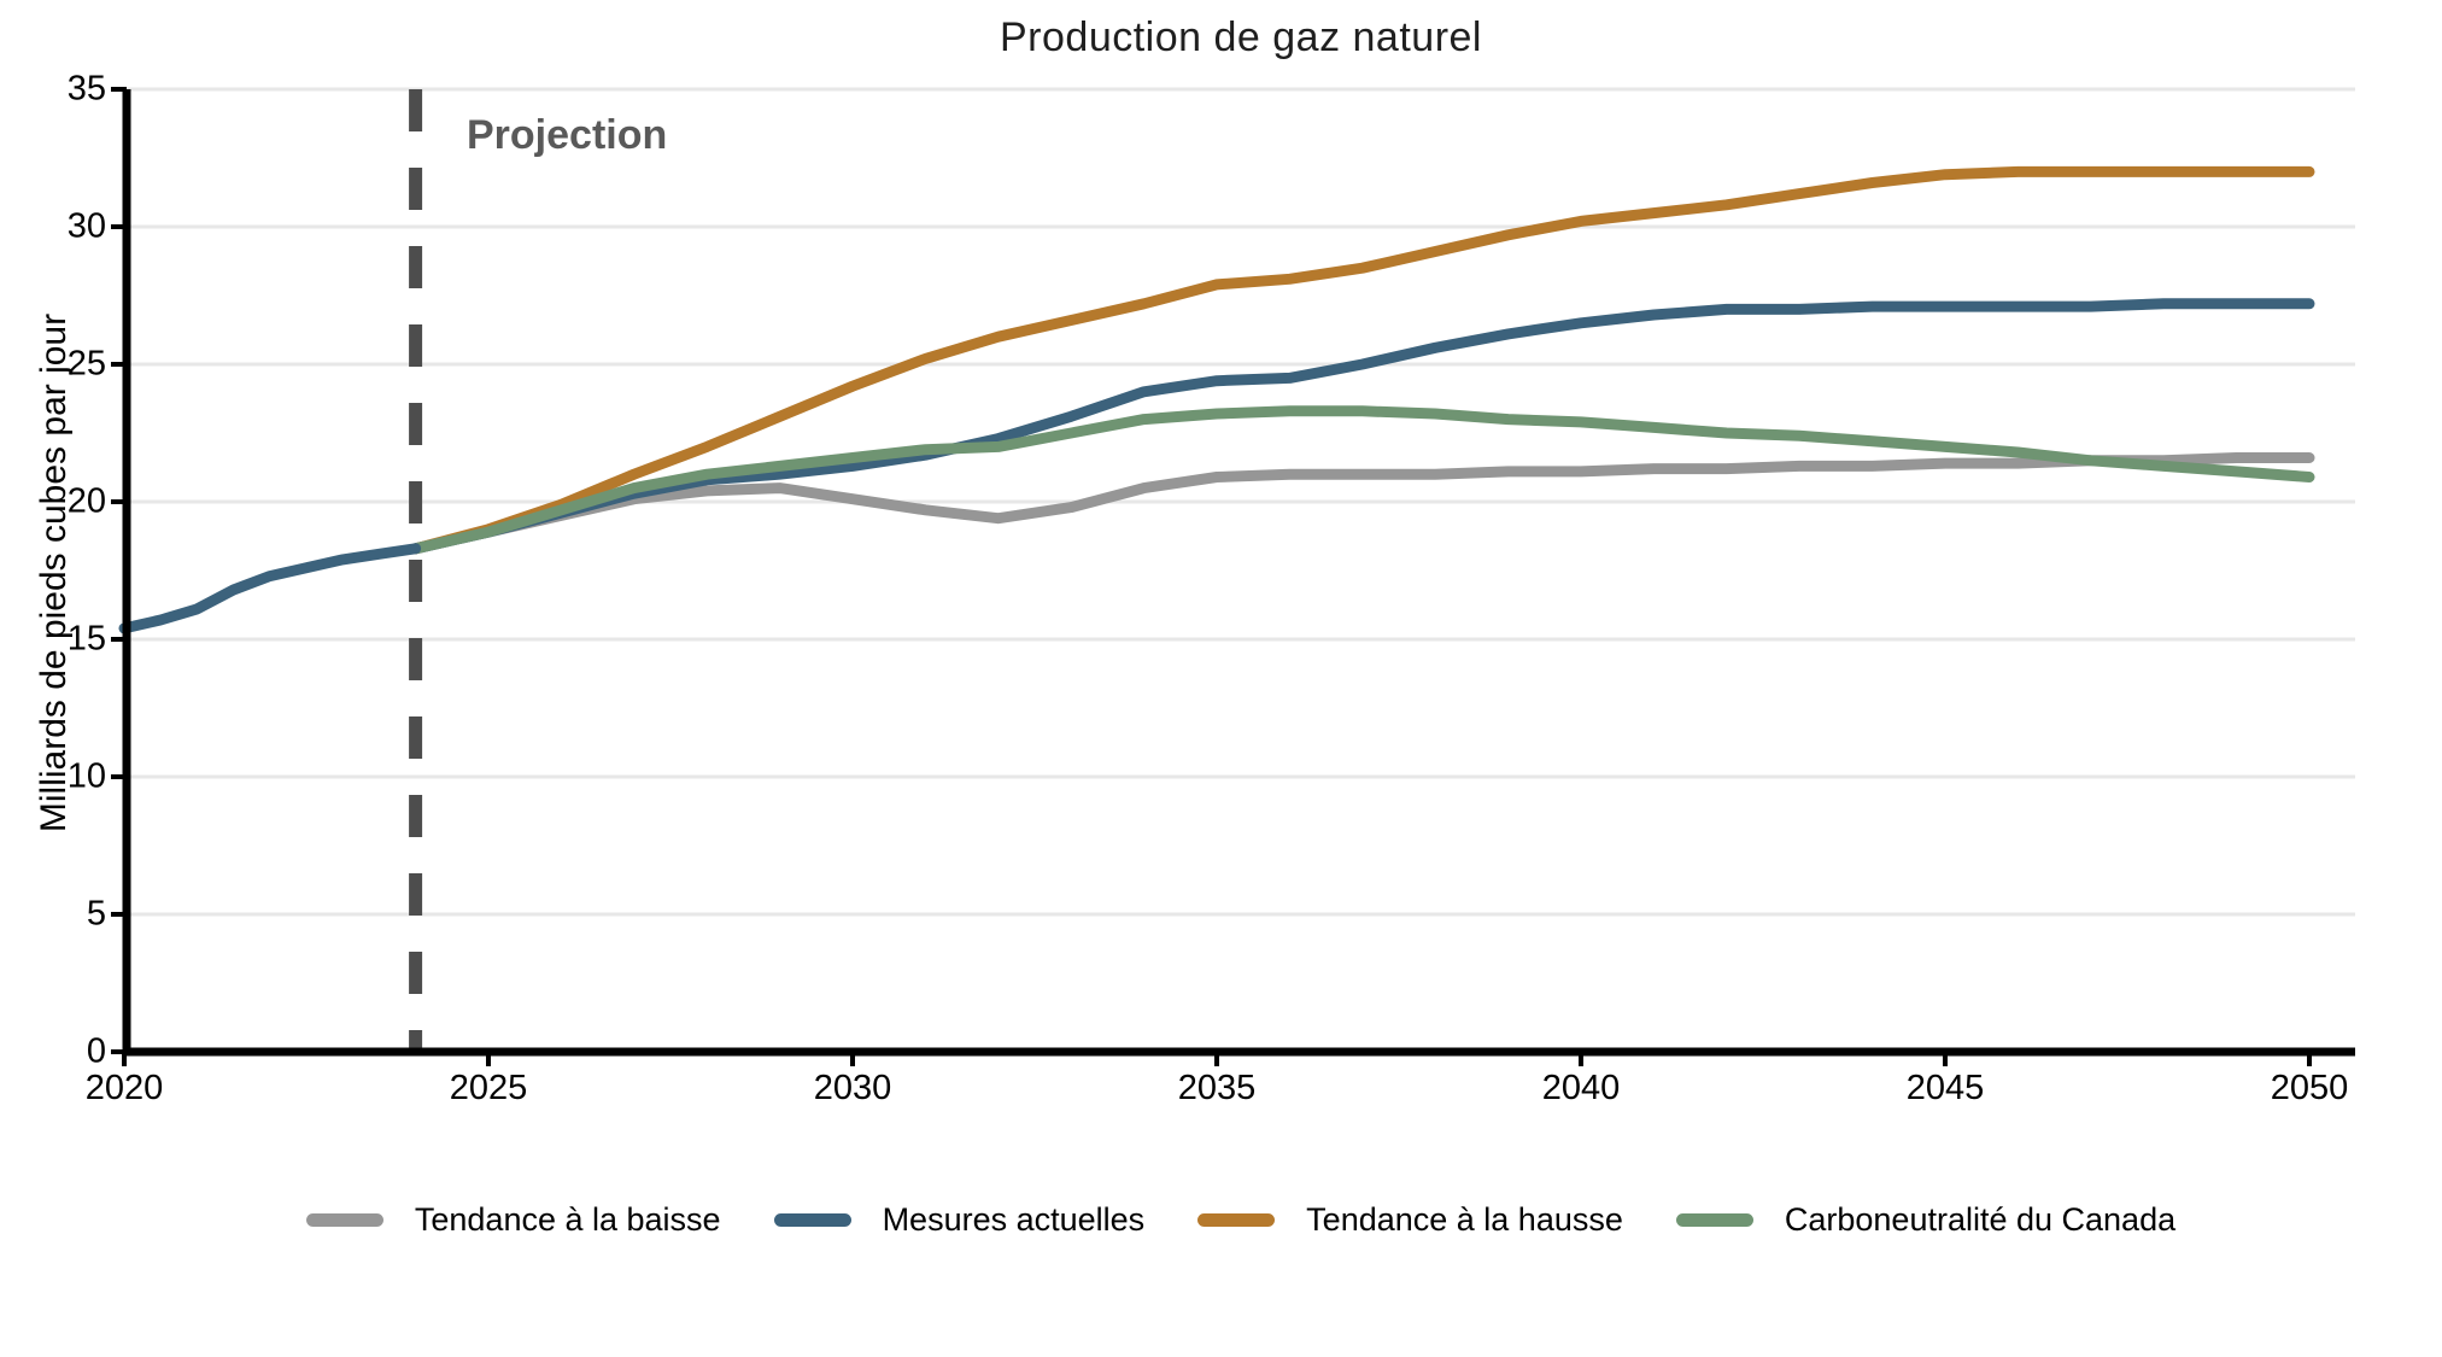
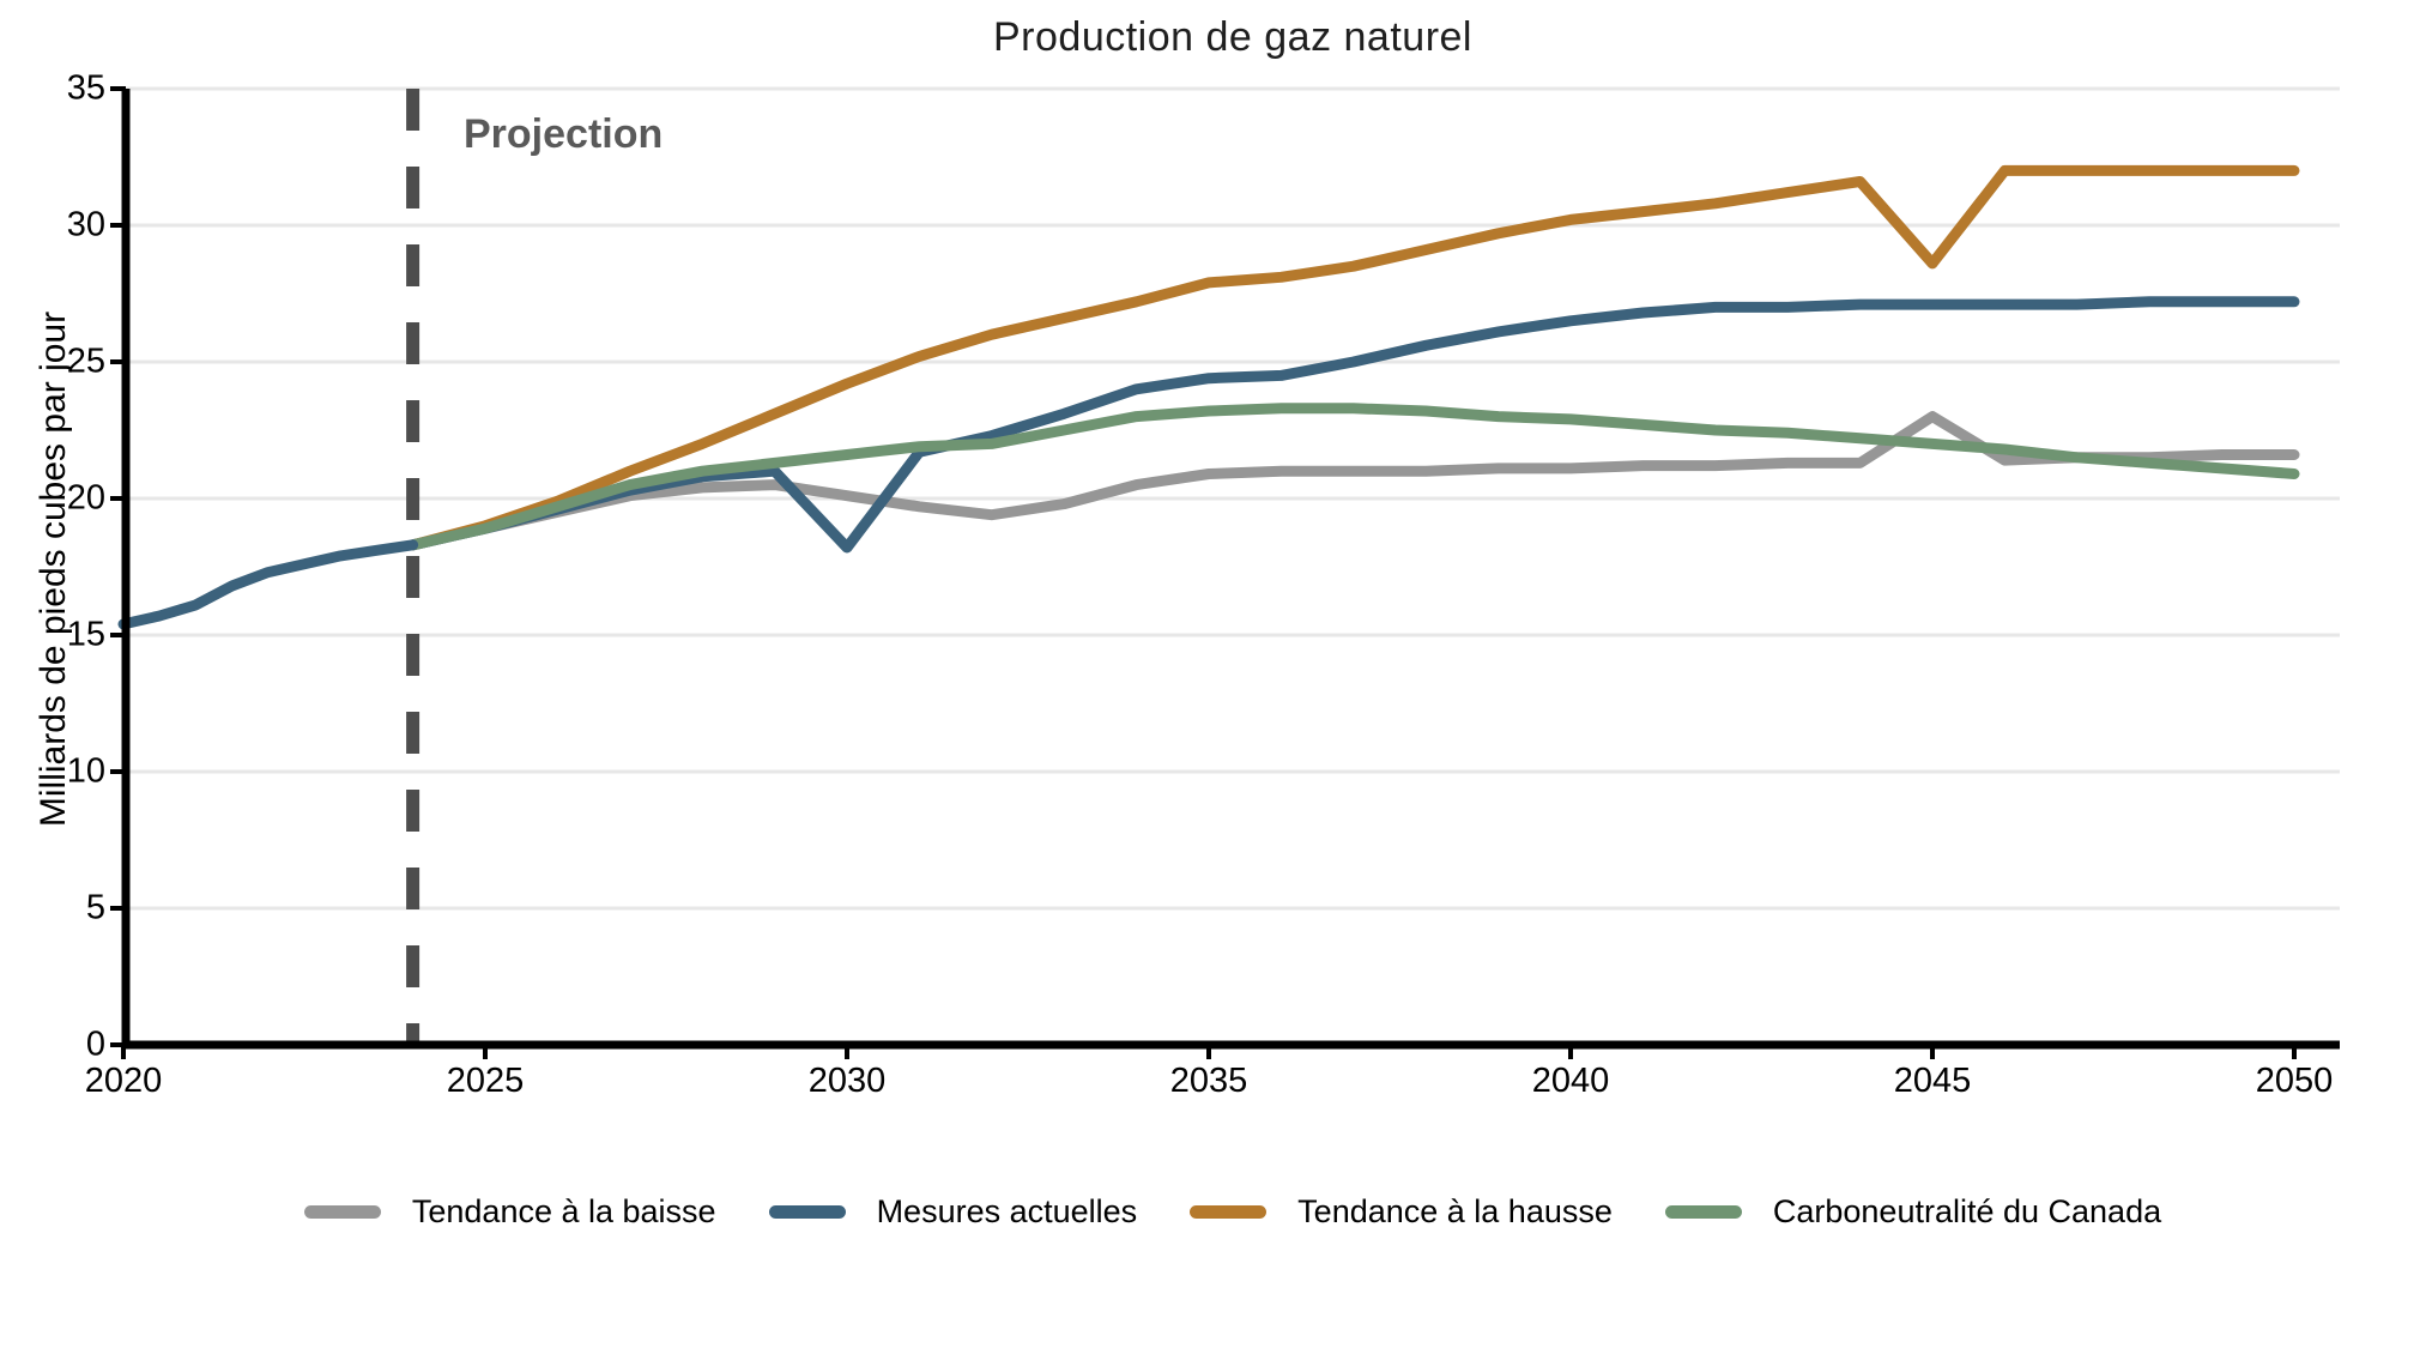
Mesures actuelles/2030: 21.3 -> 18.2
Tendance à la baisse/2045: 21.4 -> 23.0
Tendance à la hausse/2045: 31.9 -> 28.6
